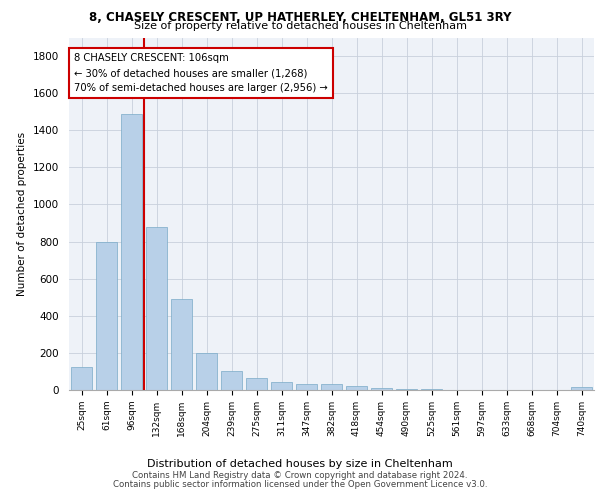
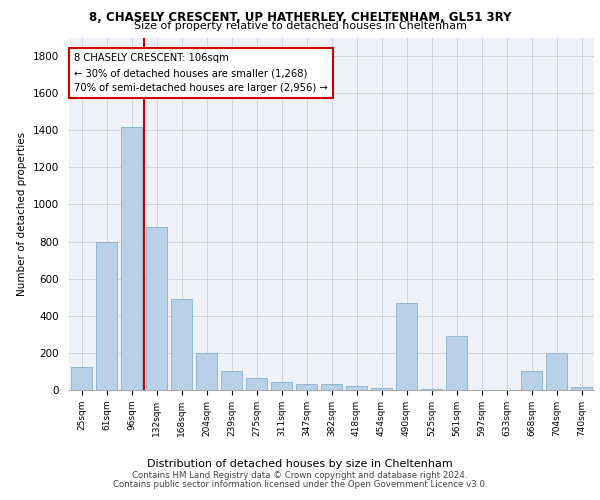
96sqm: 1490 -> 1420
490sqm: 0 -> 470
561sqm: 0 -> 290
668sqm: 0 -> 100
704sqm: 0 -> 200
